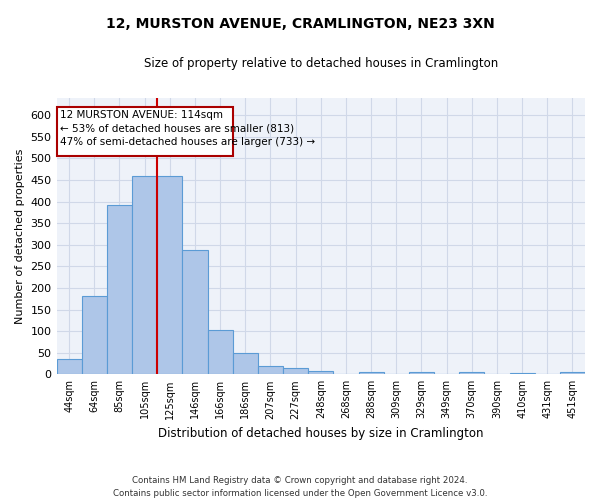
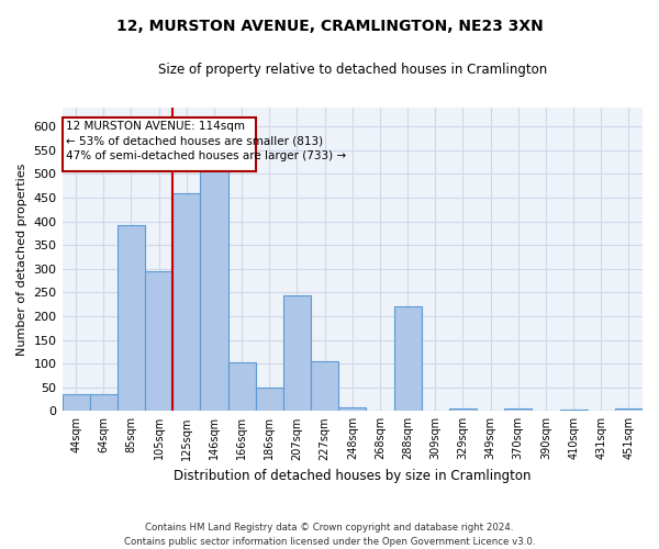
64sqm: 181 -> 35
105sqm: 460 -> 295
146sqm: 287 -> 510
207sqm: 20 -> 245
227sqm: 14 -> 105
288sqm: 5 -> 220
